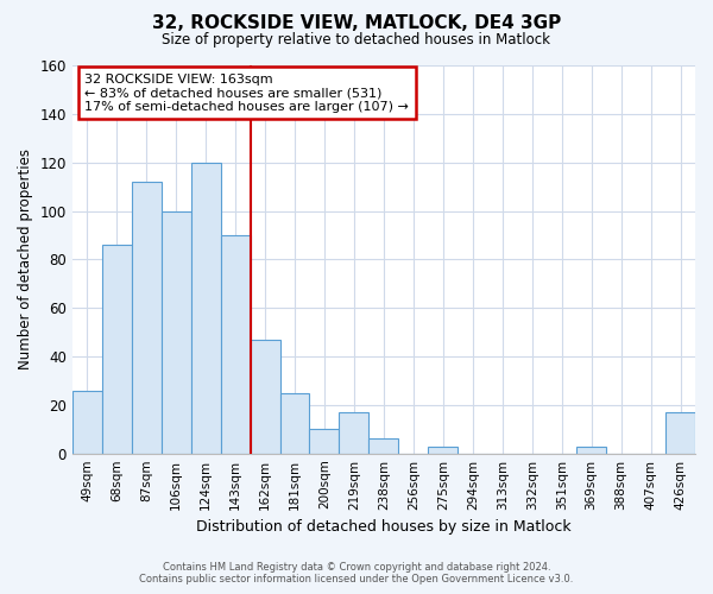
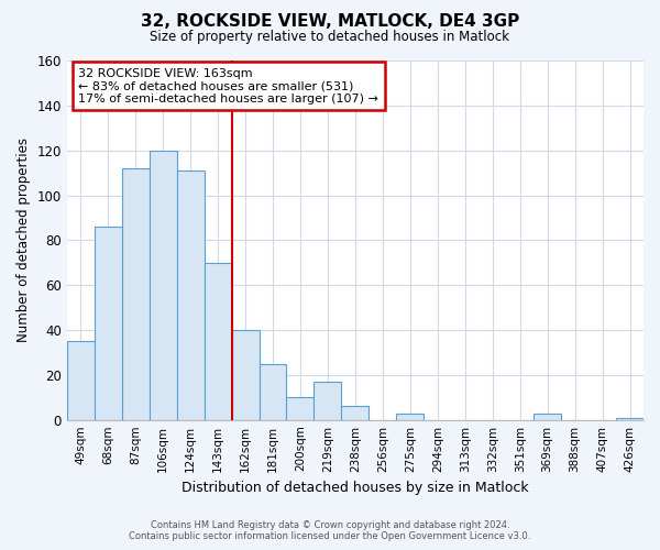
49sqm: 26 -> 35
106sqm: 100 -> 120
124sqm: 120 -> 111
143sqm: 90 -> 70
162sqm: 47 -> 40
426sqm: 17 -> 1
